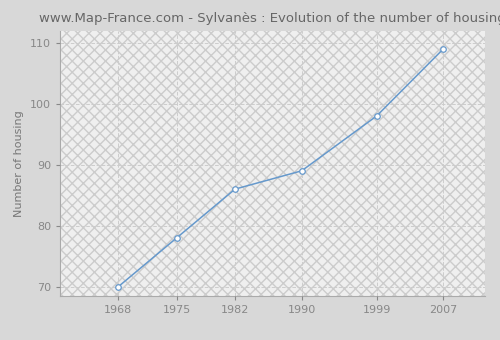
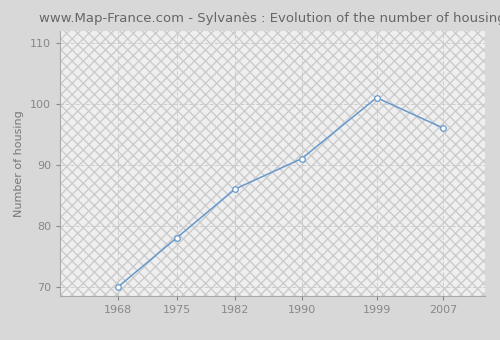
1990: 89 -> 91
1999: 98 -> 101
2007: 109 -> 96
